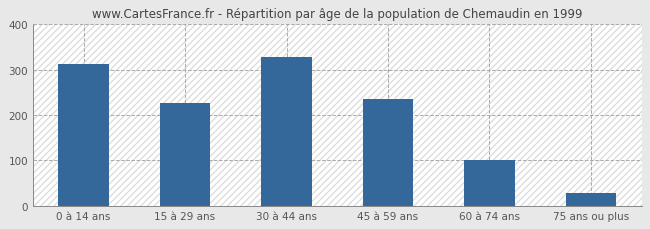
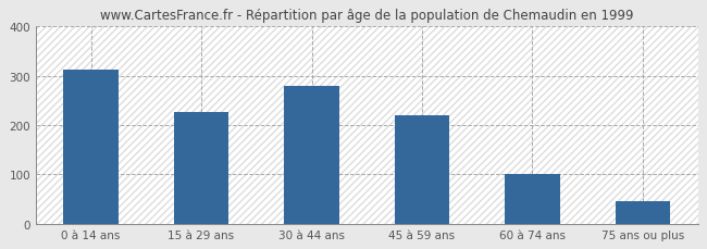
30 à 44 ans: 328 -> 280
45 à 59 ans: 236 -> 220
75 ans ou plus: 29 -> 45
